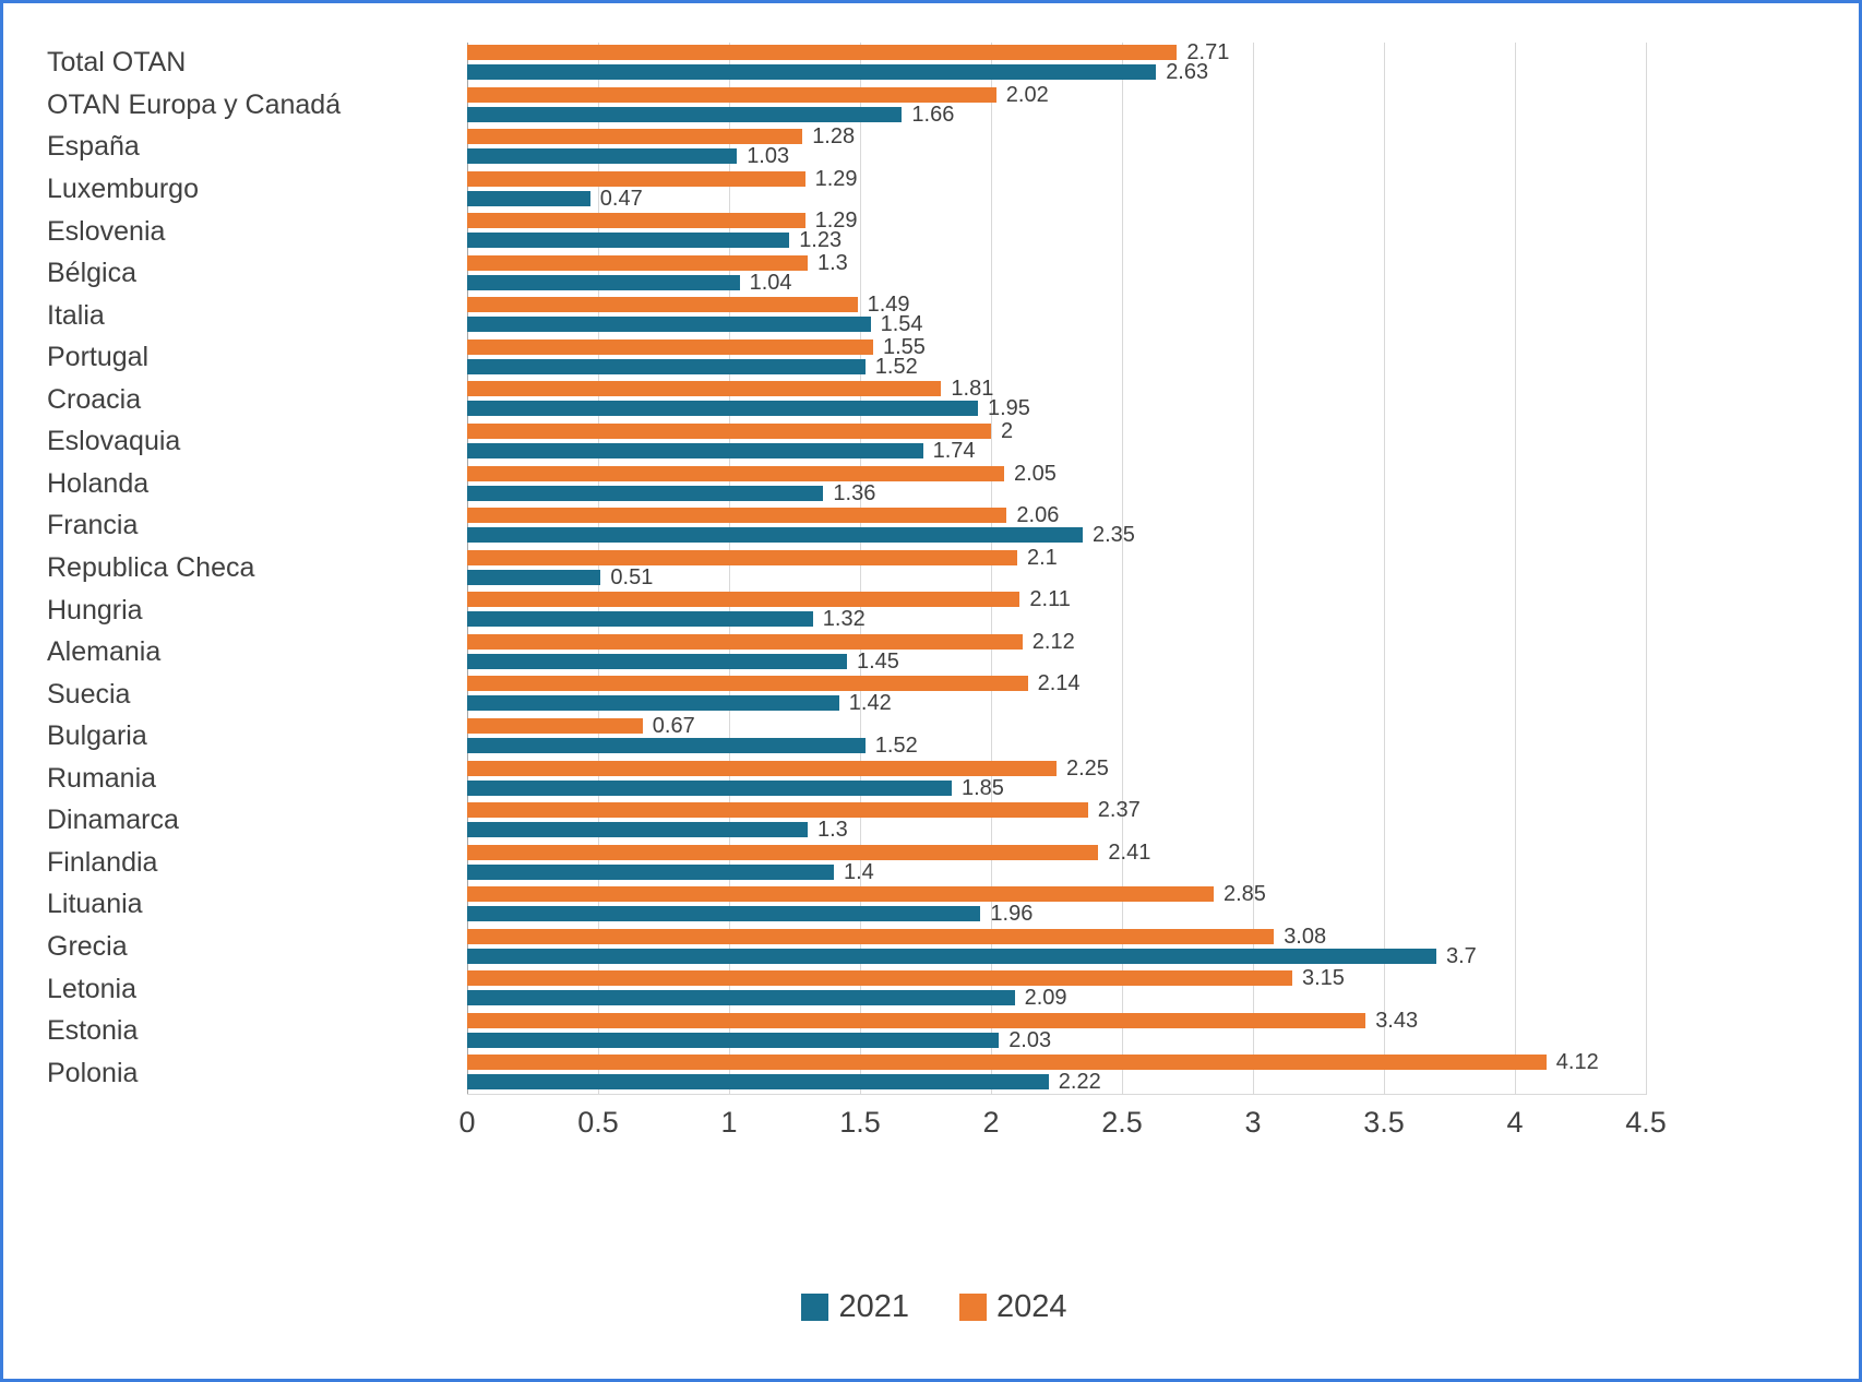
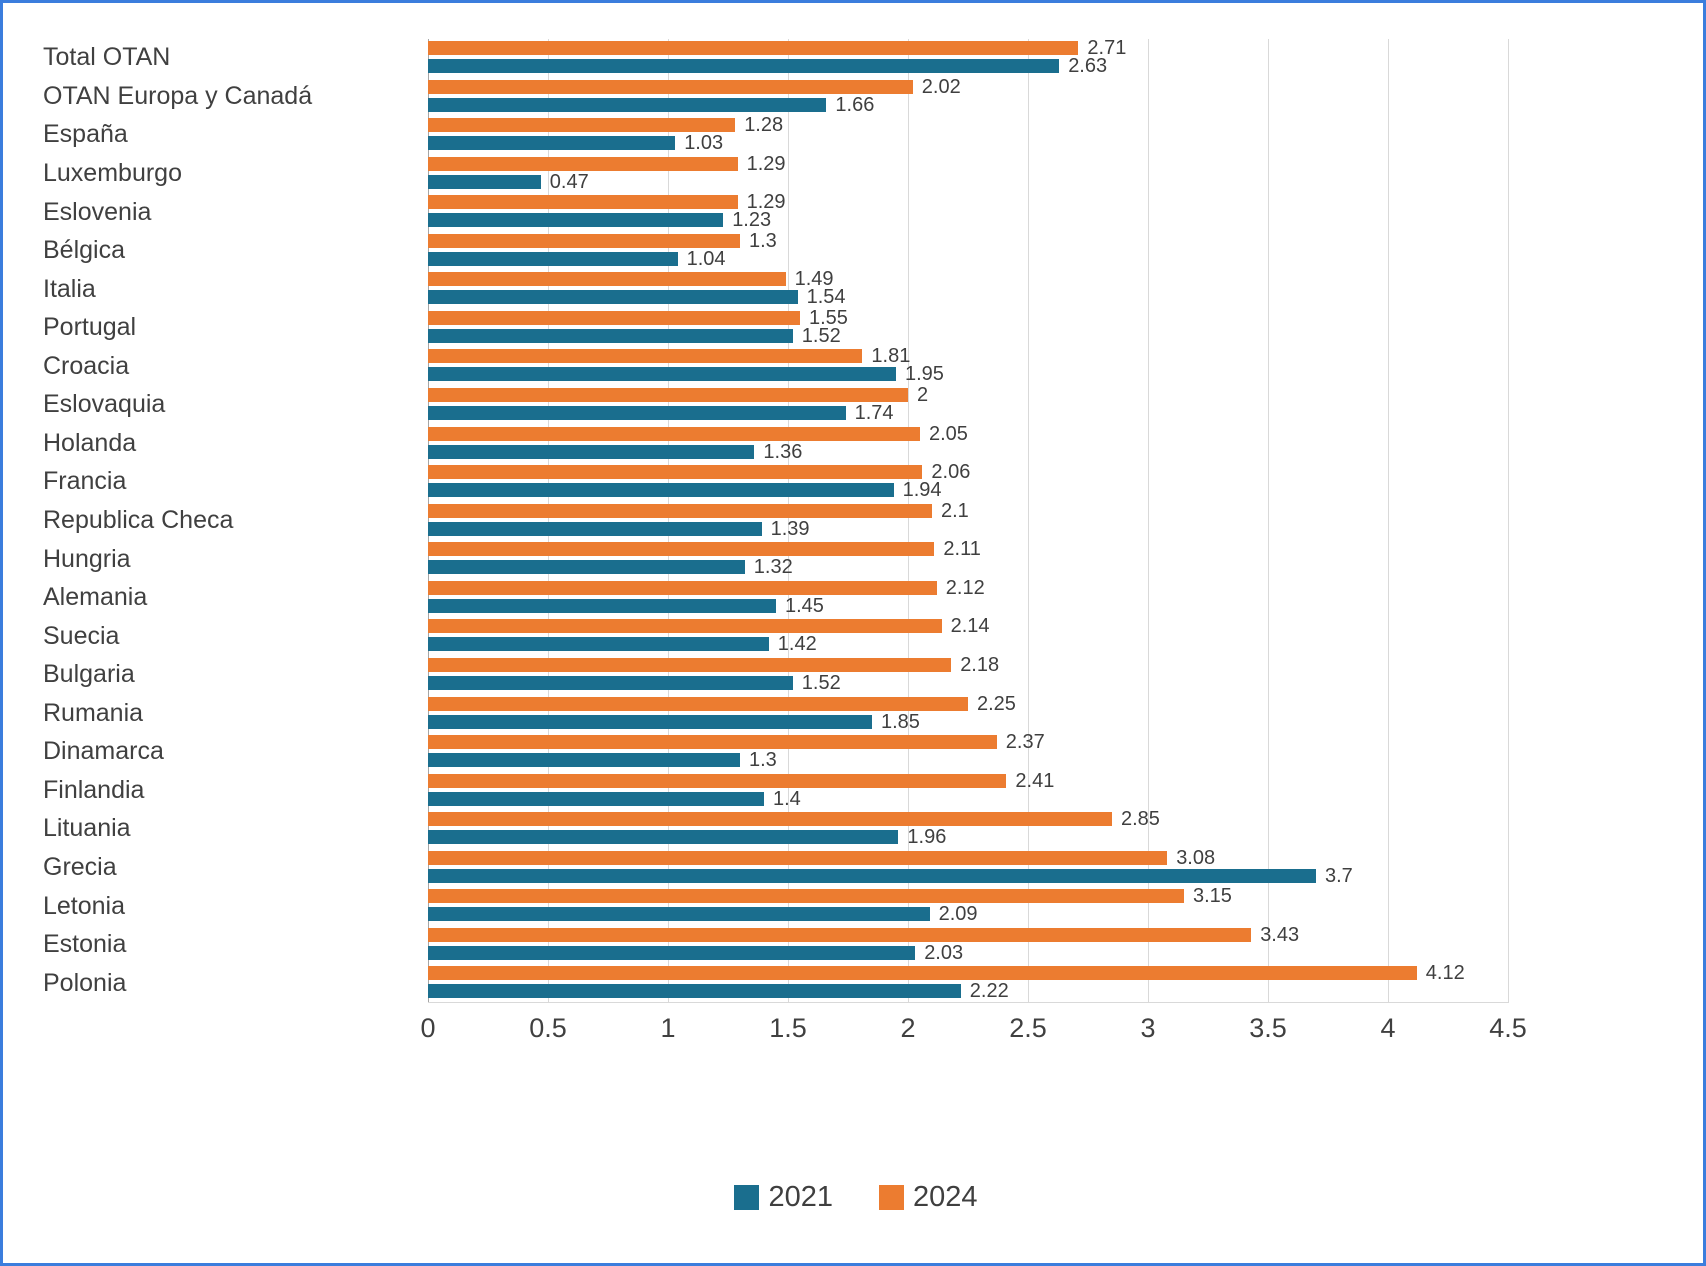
2021/Francia: 2.35 -> 1.94
2021/Republica Checa: 0.51 -> 1.39
2024/Bulgaria: 0.67 -> 2.18
